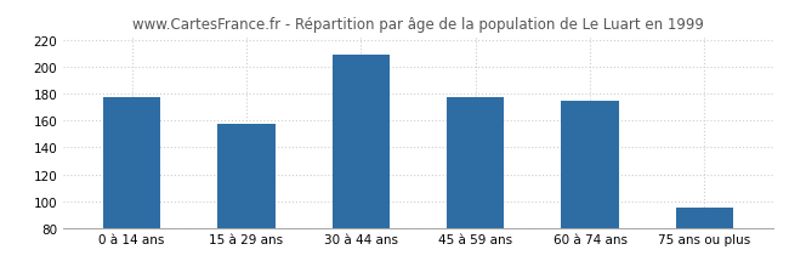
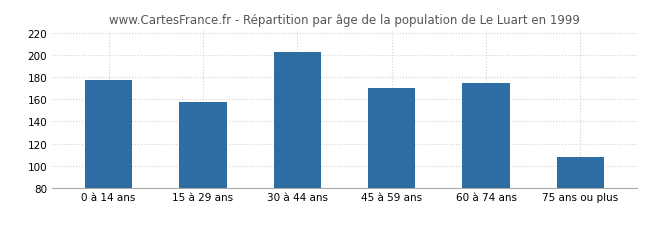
30 à 44 ans: 209 -> 203
45 à 59 ans: 178 -> 170
75 ans ou plus: 95 -> 108
